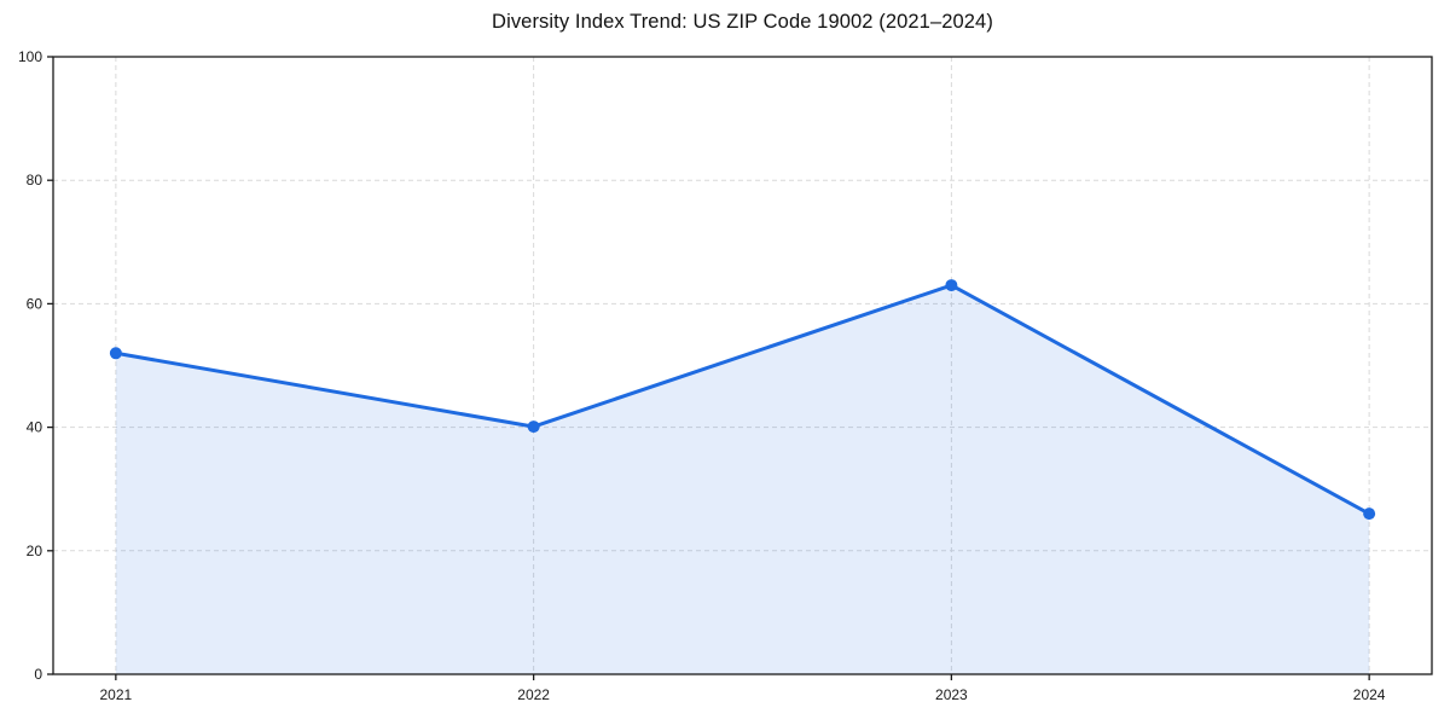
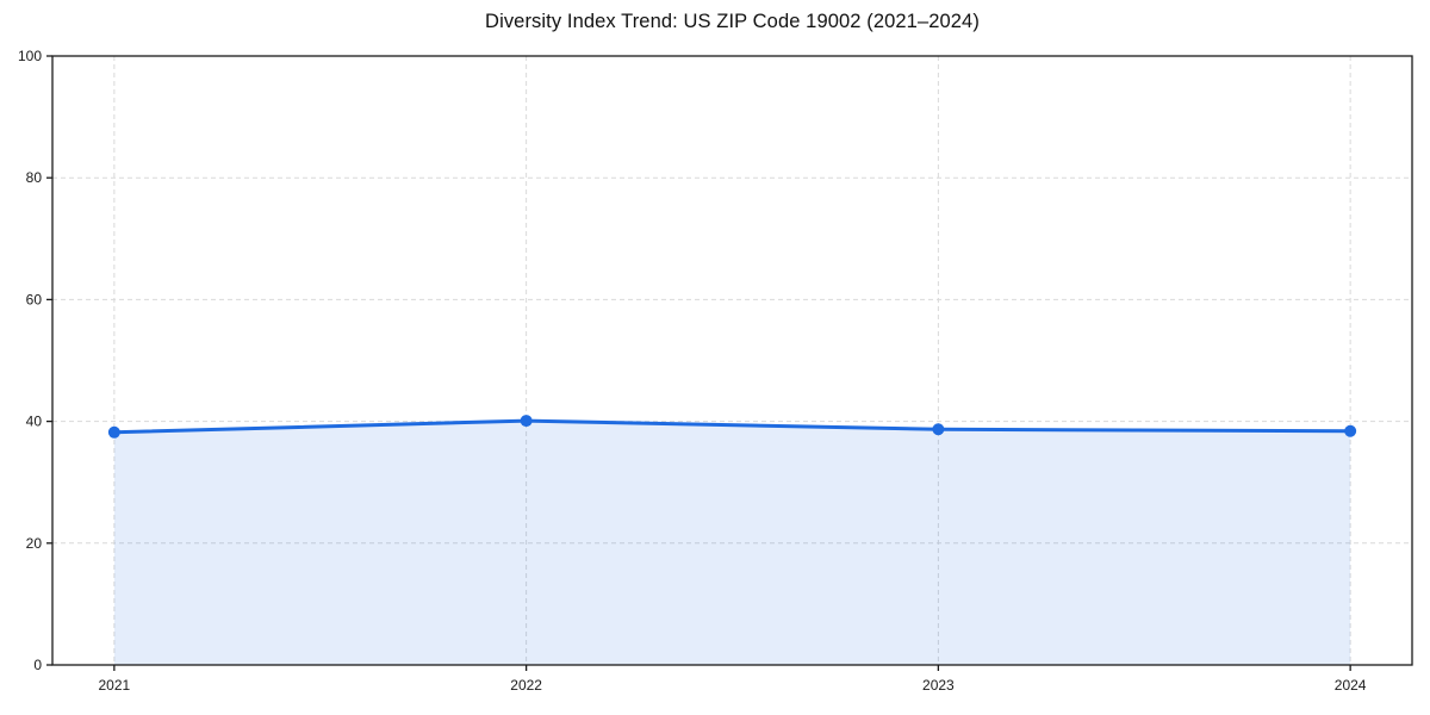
2021: 52 -> 38
2023: 63 -> 39
2024: 26 -> 38
